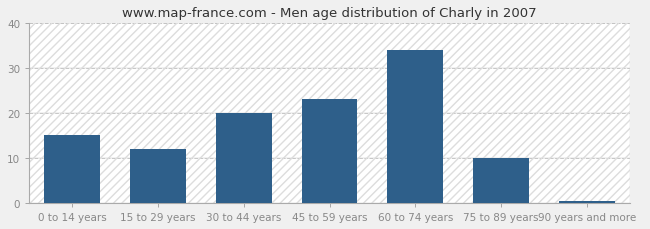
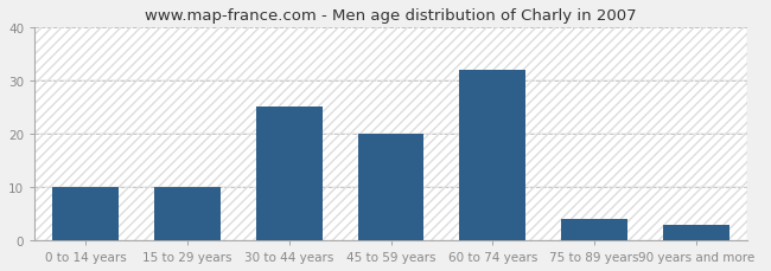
0 to 14 years: 15.0 -> 10.0
15 to 29 years: 12.0 -> 10.0
30 to 44 years: 20.0 -> 25.0
45 to 59 years: 23.0 -> 20.0
60 to 74 years: 34.0 -> 32.0
75 to 89 years: 10.0 -> 4.0
90 years and more: 0.5 -> 3.0
